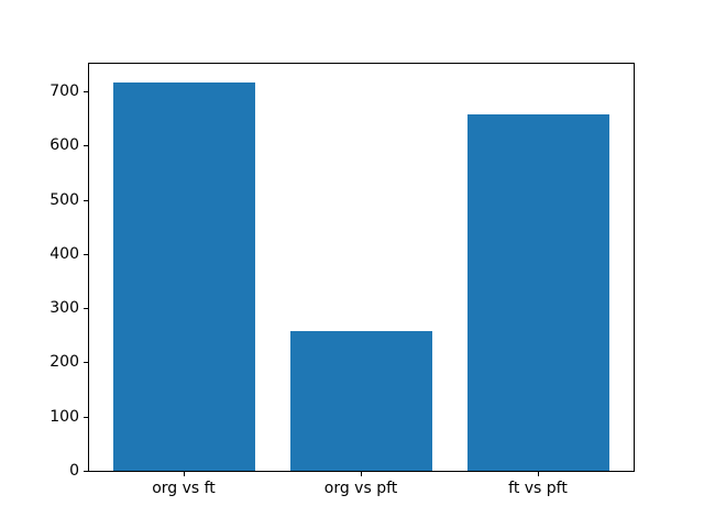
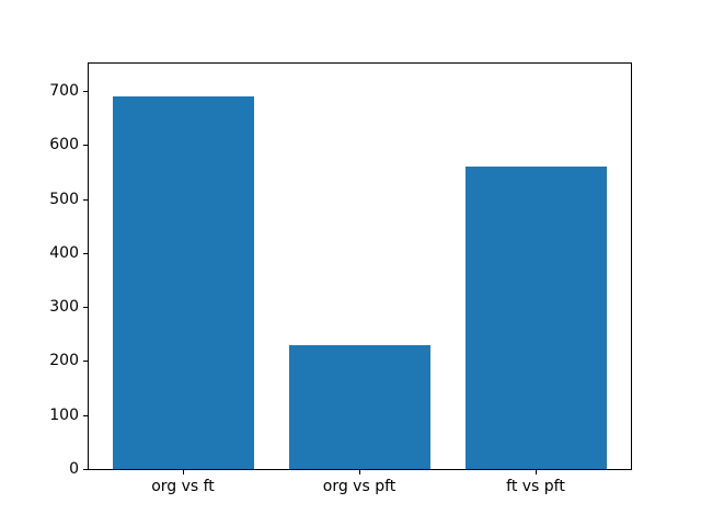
org vs ft: 720 -> 690
org vs pft: 260 -> 230
ft vs pft: 660 -> 560
